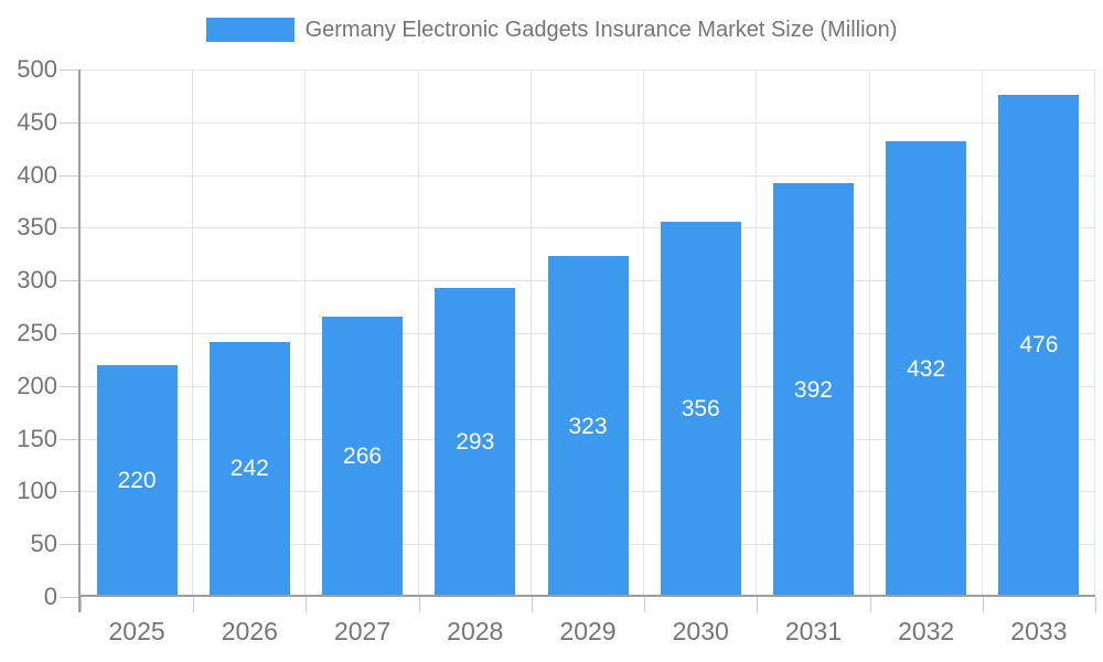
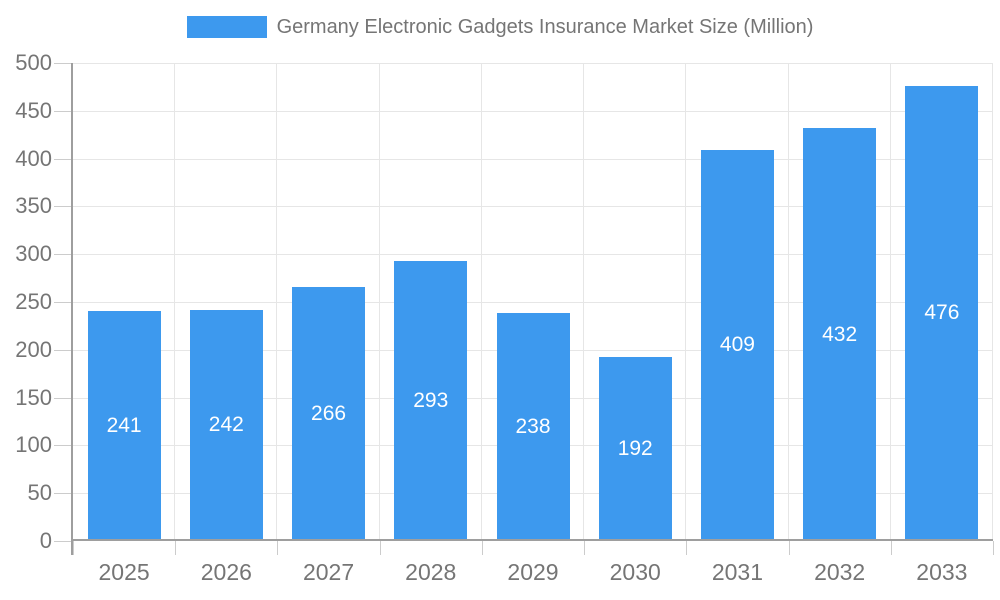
2025: 220 -> 241
2029: 323 -> 238
2030: 356 -> 192
2031: 392 -> 409
